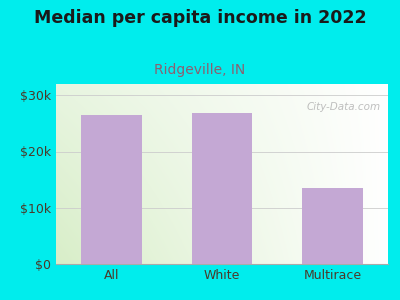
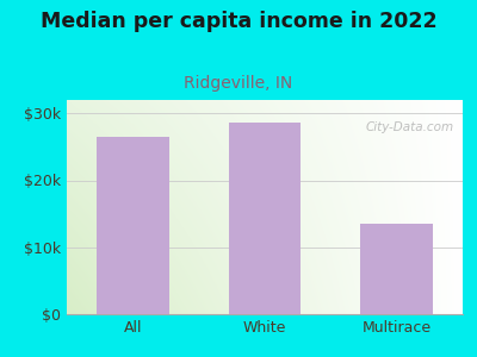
White: $26.8k -> $28.7k
